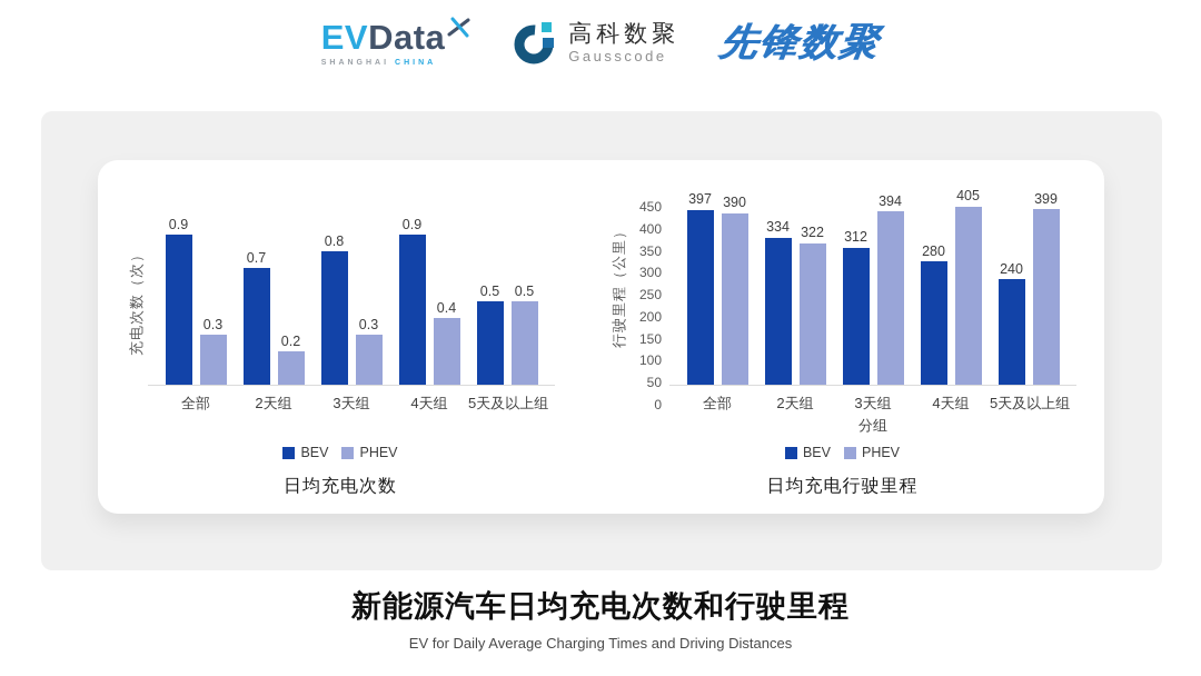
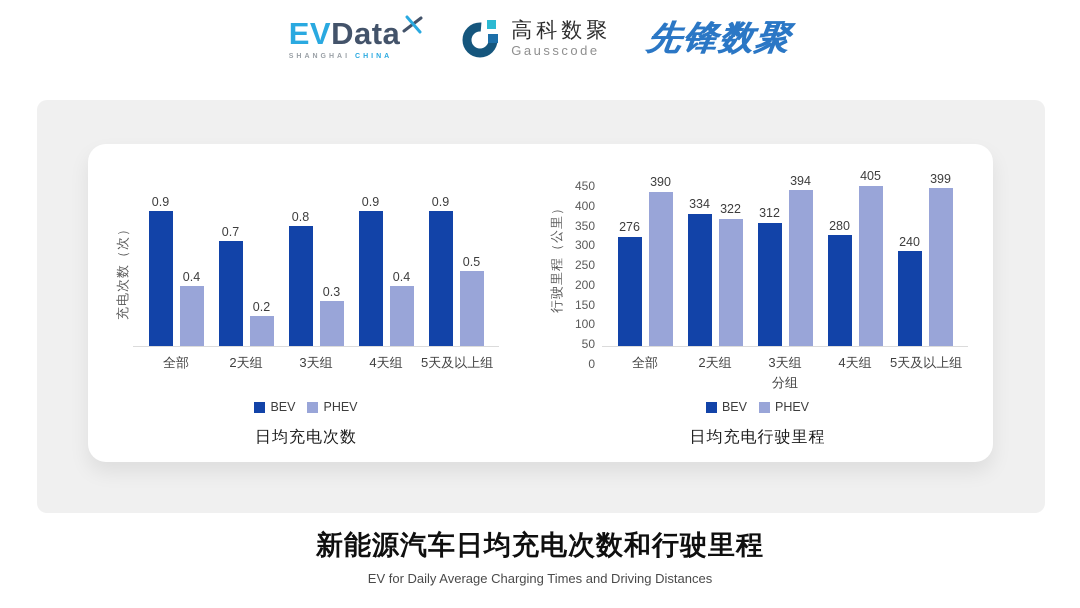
日均充电次数/PHEV/全部: 0.3 -> 0.4
日均充电次数/BEV/5天及以上组: 0.5 -> 0.9
日均充电行驶里程/BEV/全部: 397 -> 276
